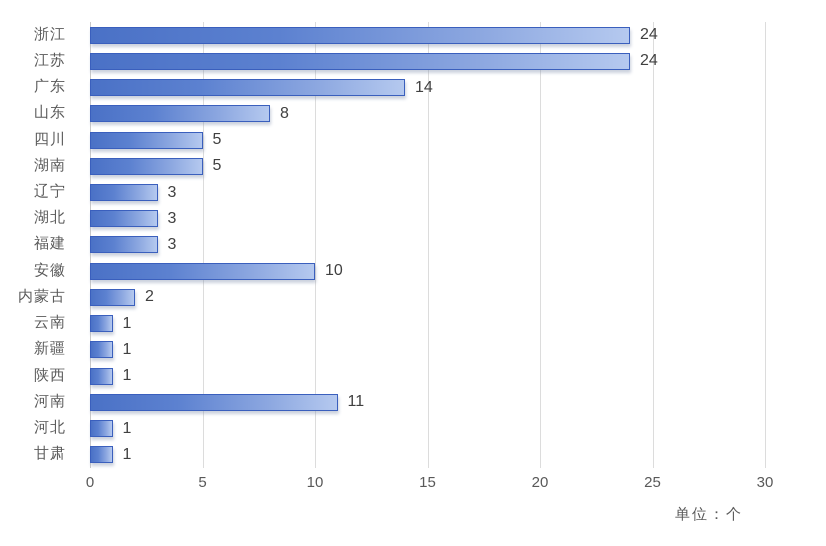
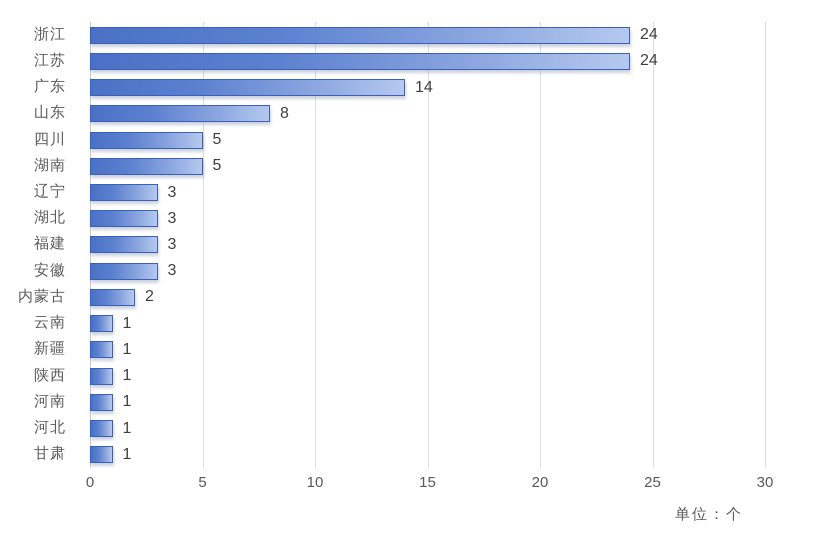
安徽: 10 -> 3
河南: 11 -> 1
